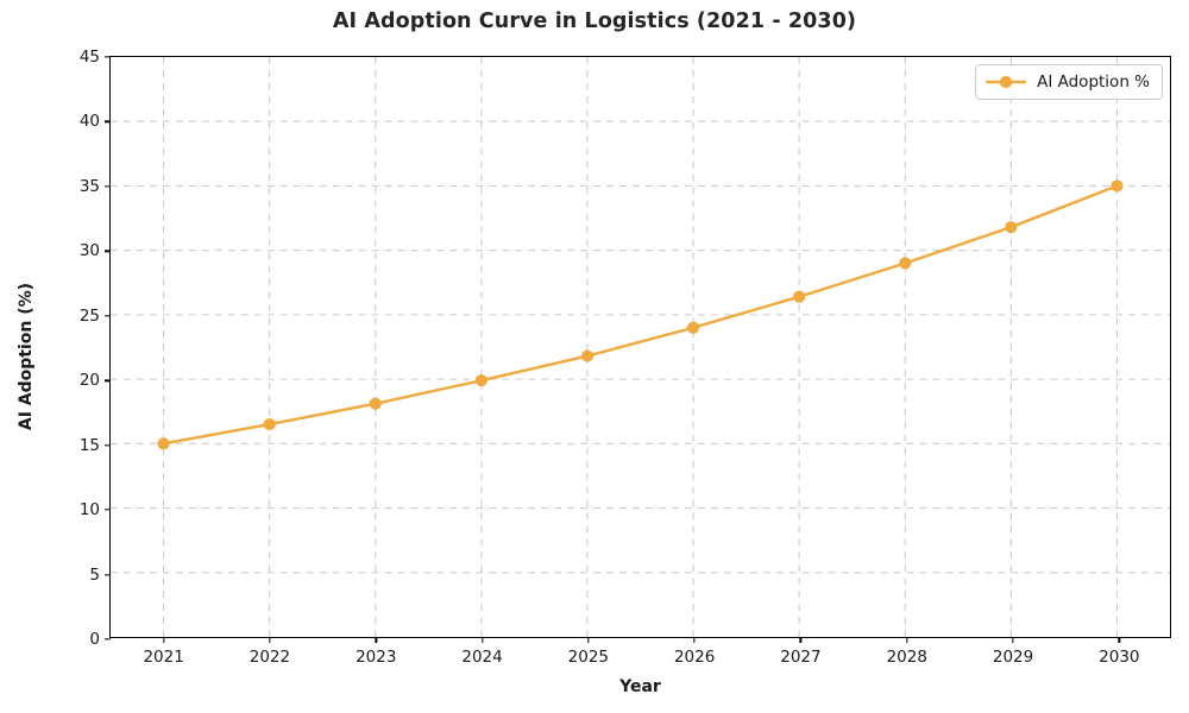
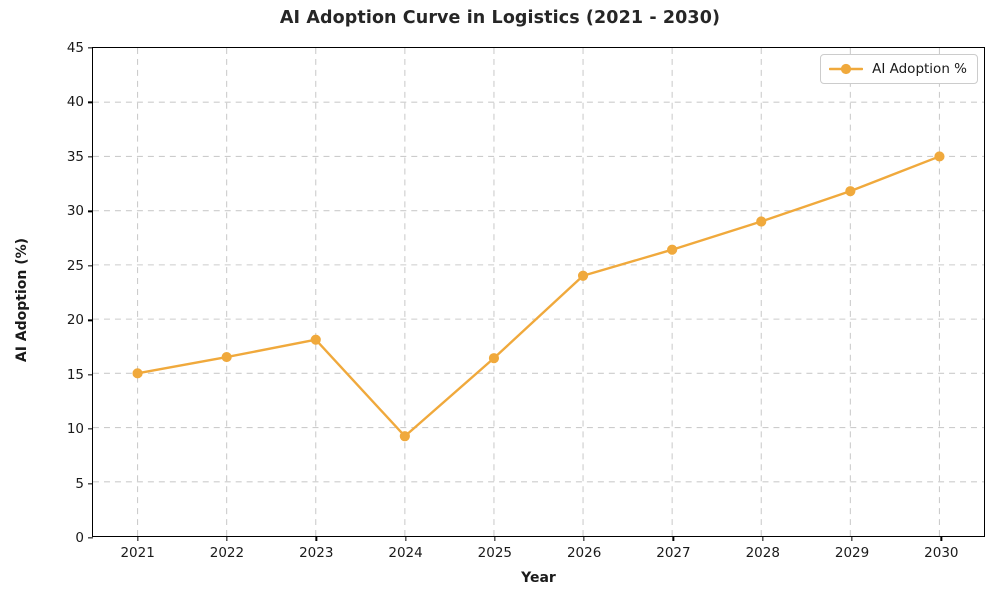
2024: 19.9 -> 9.2
2025: 21.8 -> 16.4
